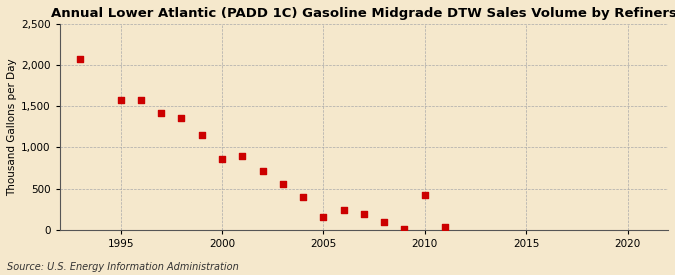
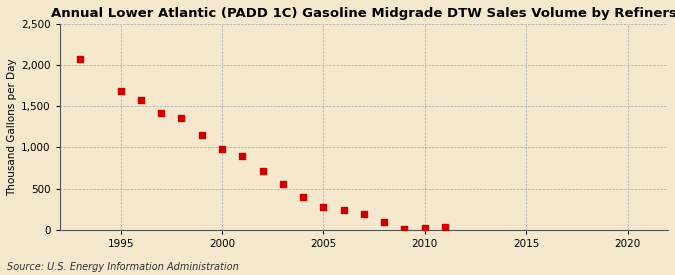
1995: 1,580 -> 1,680
2000: 860 -> 980
2005: 160 -> 280
2010: 420 -> 20
